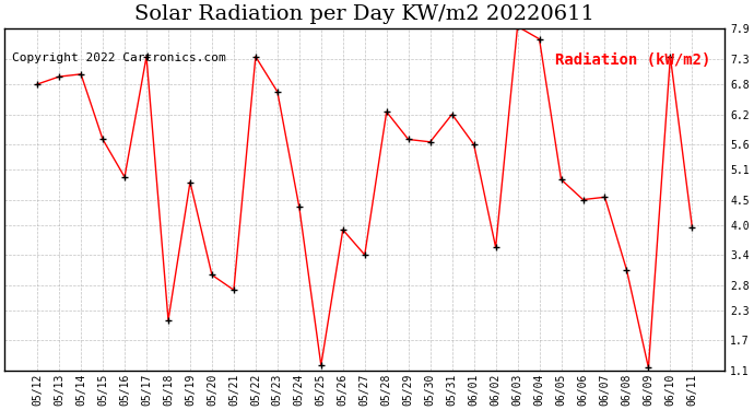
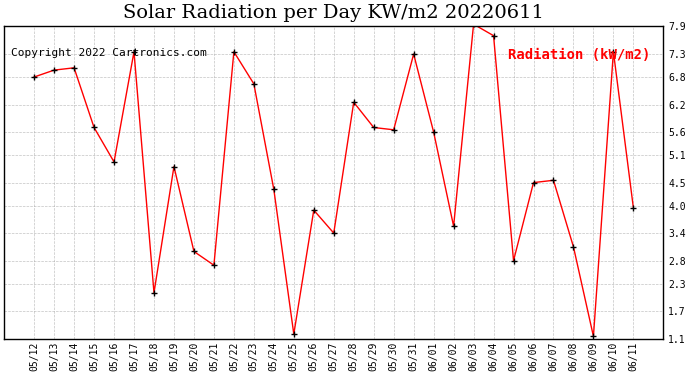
05/31: 6.20 -> 7.30
06/05: 4.90 -> 2.80
